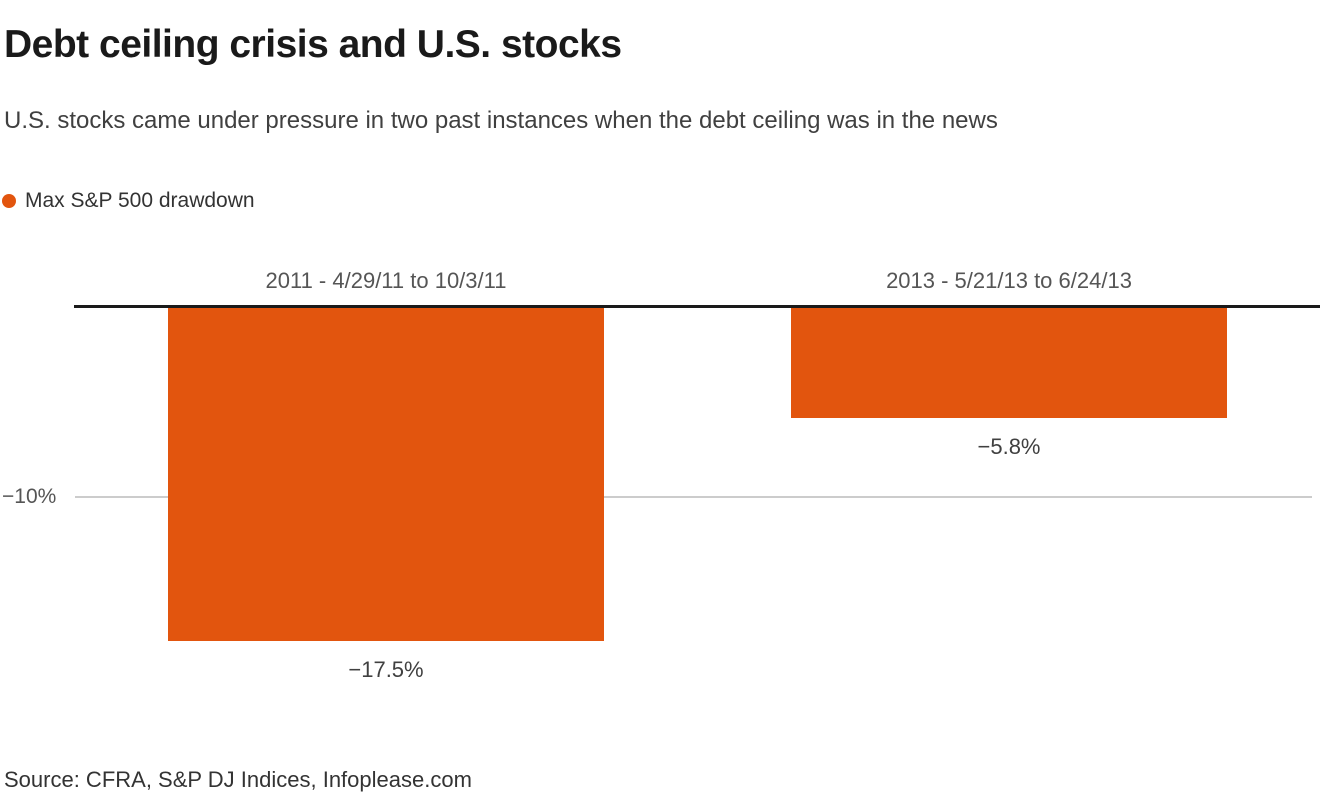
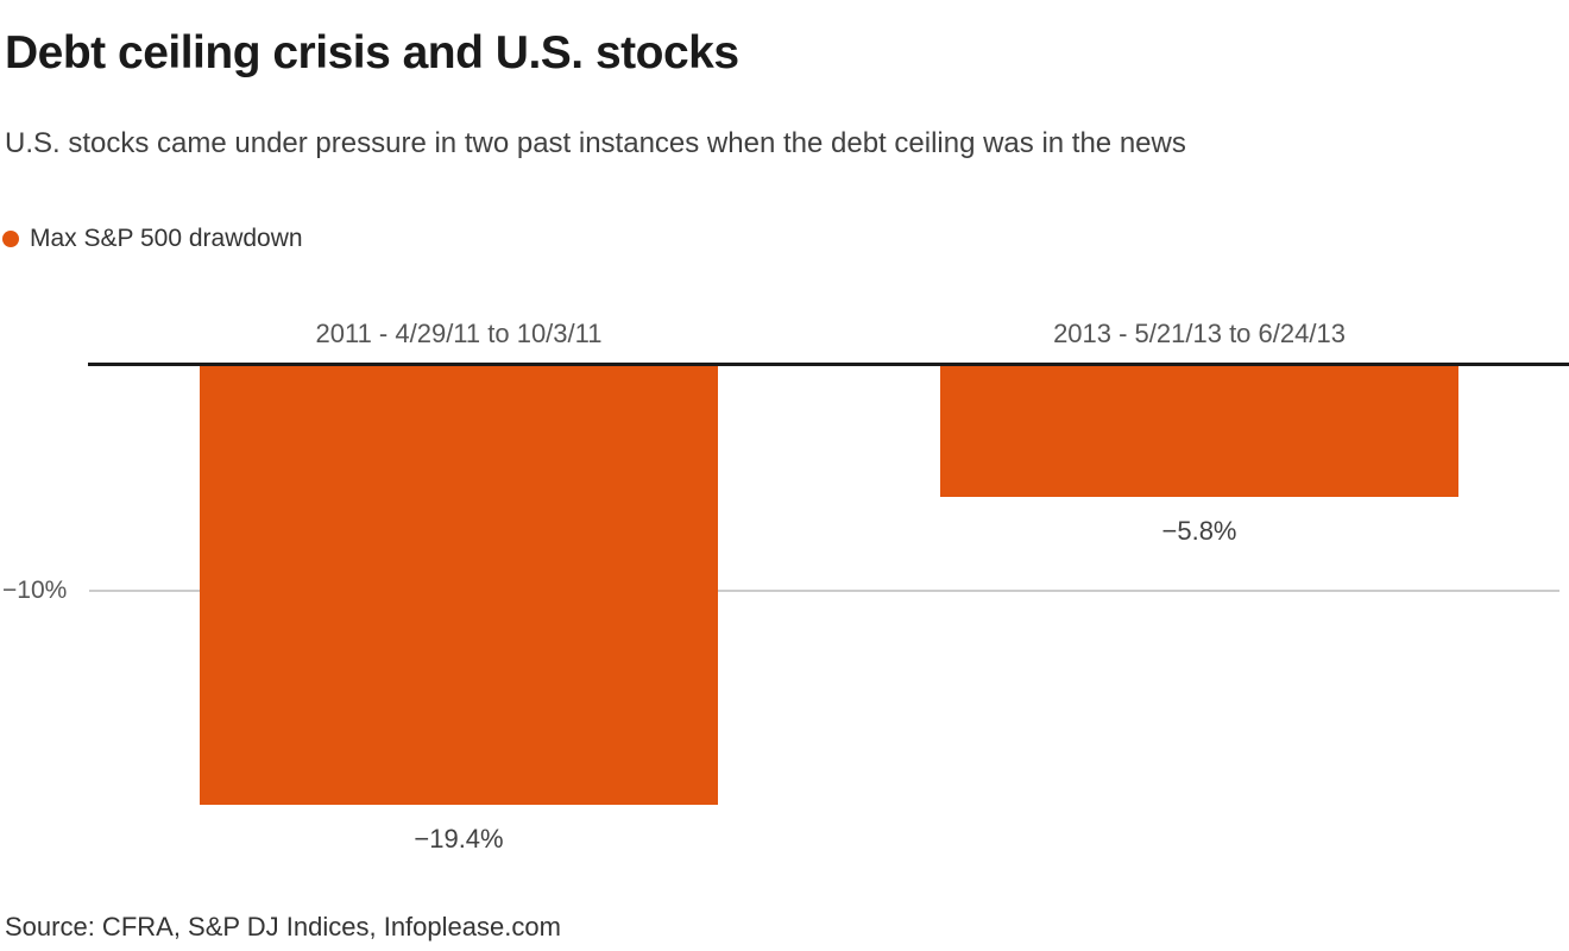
2011 - 4/29/11 to 10/3/11: −17.5% -> −19.4%
